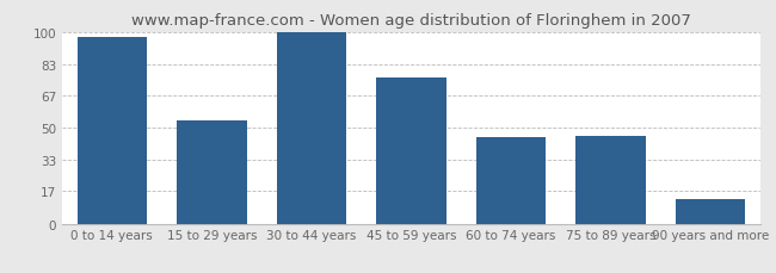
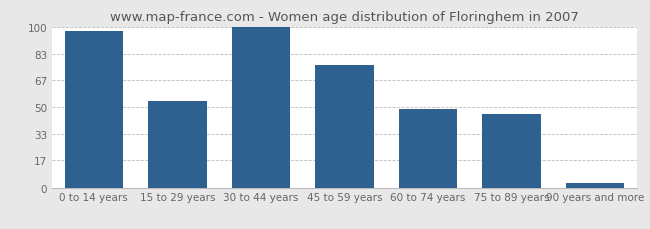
60 to 74 years: 45 -> 49
90 years and more: 13 -> 3
